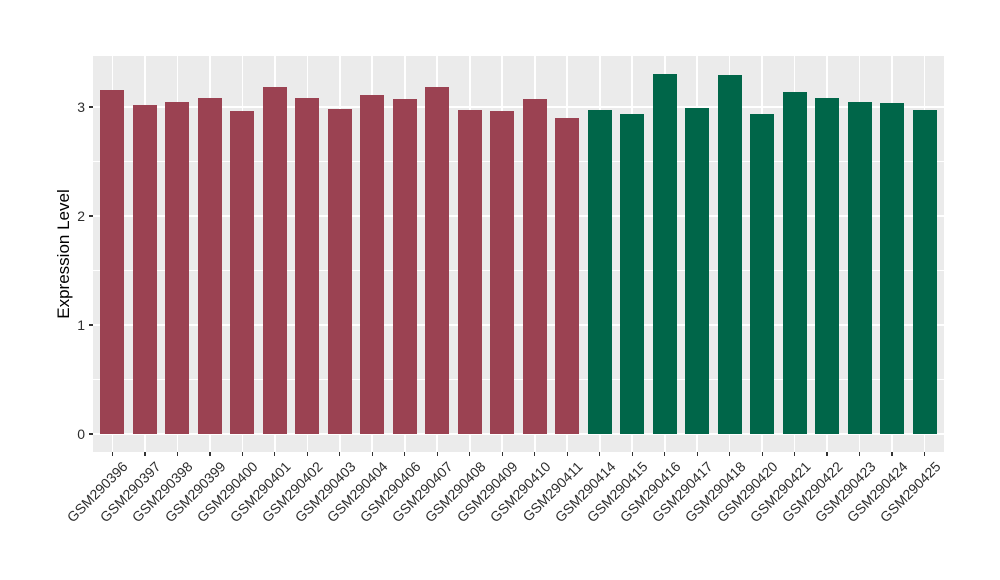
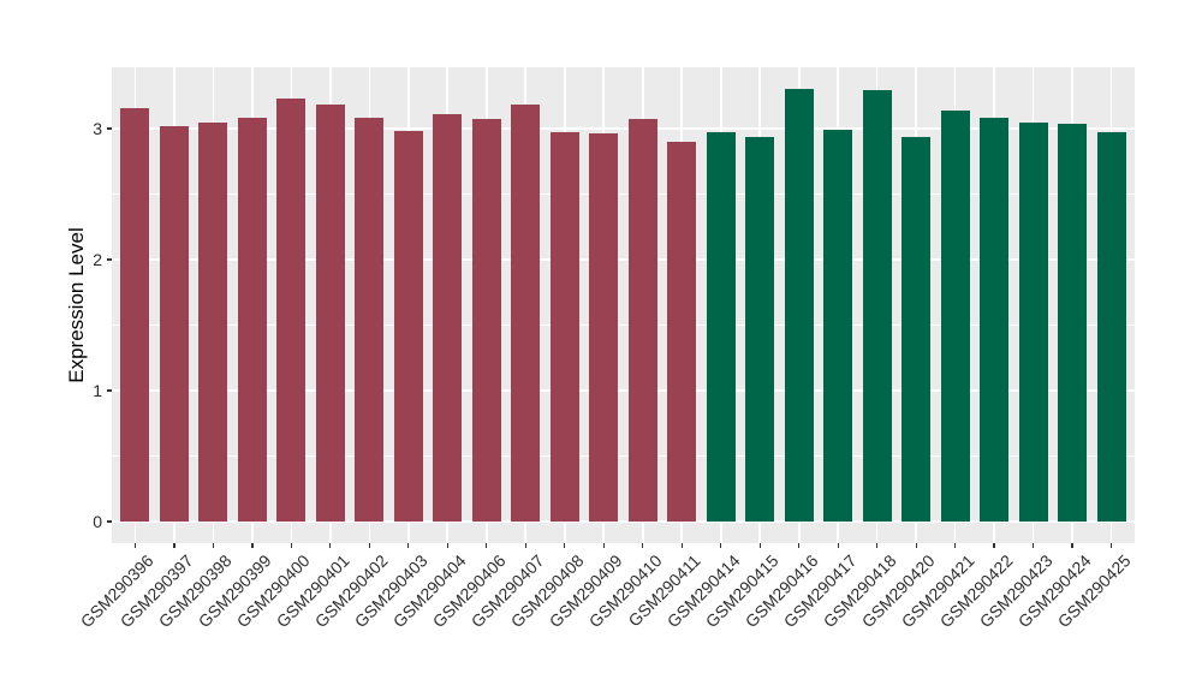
GSM290400: 2.96 -> 3.23
